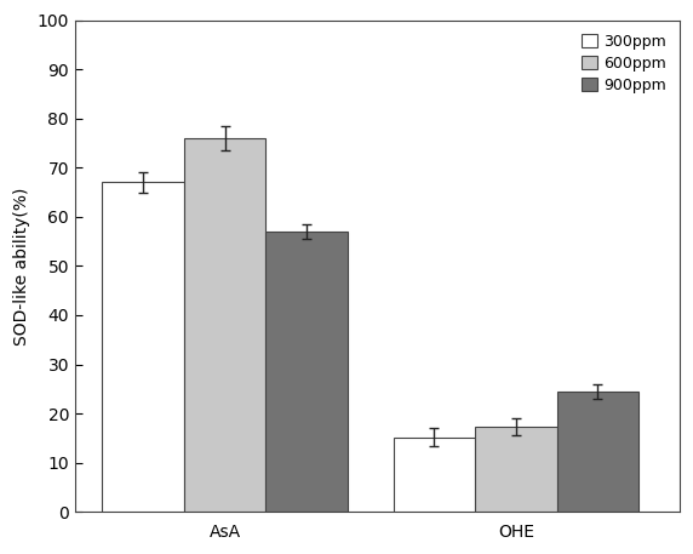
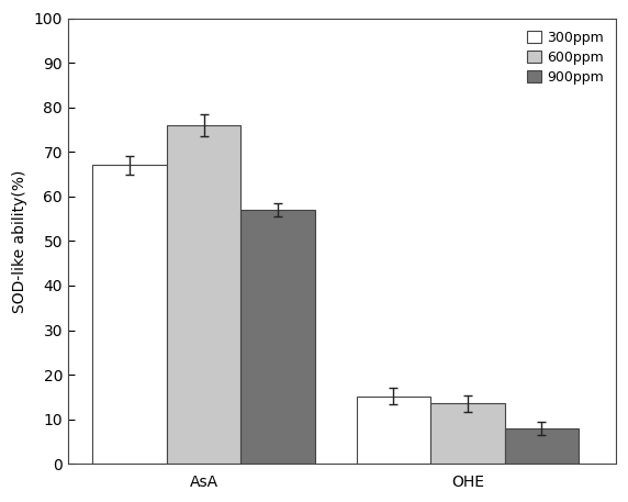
600ppm/OHE: 17.3 -> 13.5
900ppm/OHE: 24.5 -> 8.0
